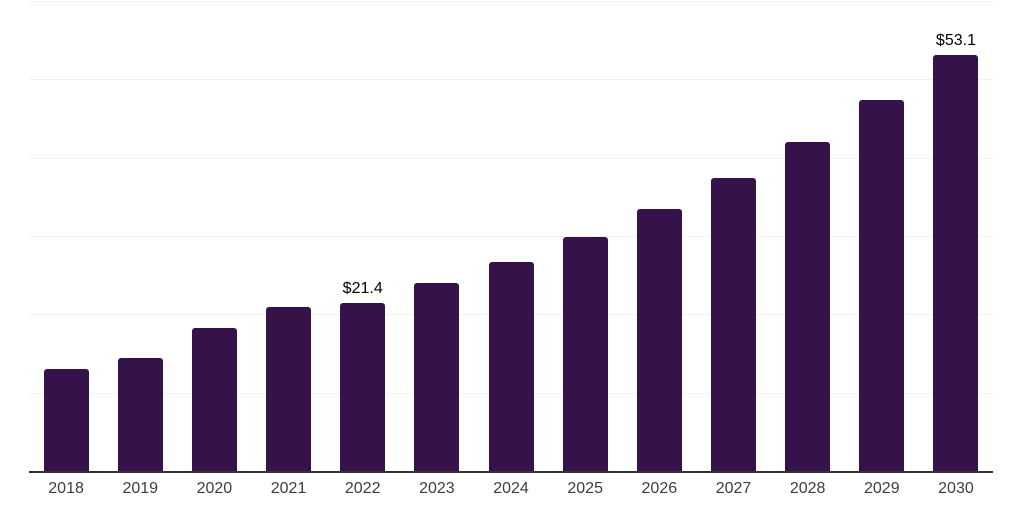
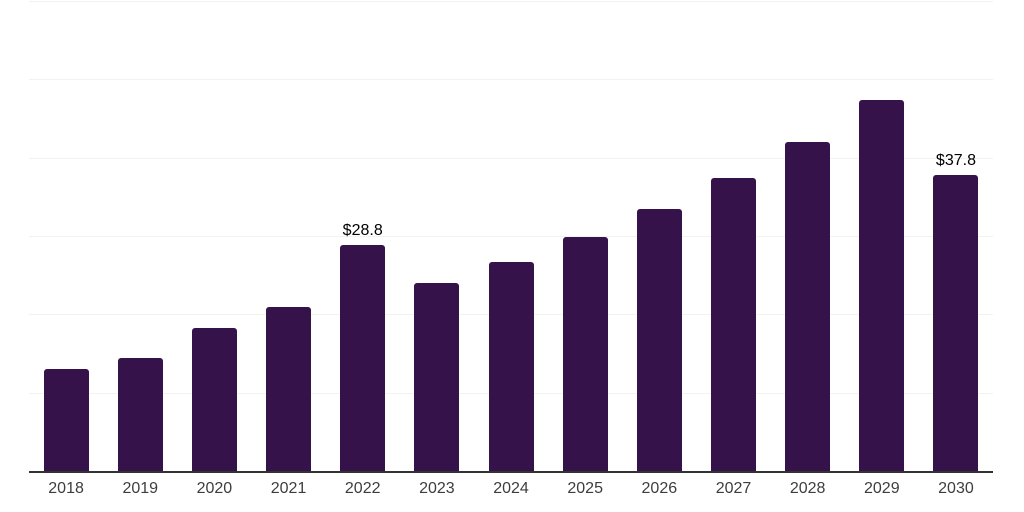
2022: $21.4 -> $28.8
2030: $53.1 -> $37.8
